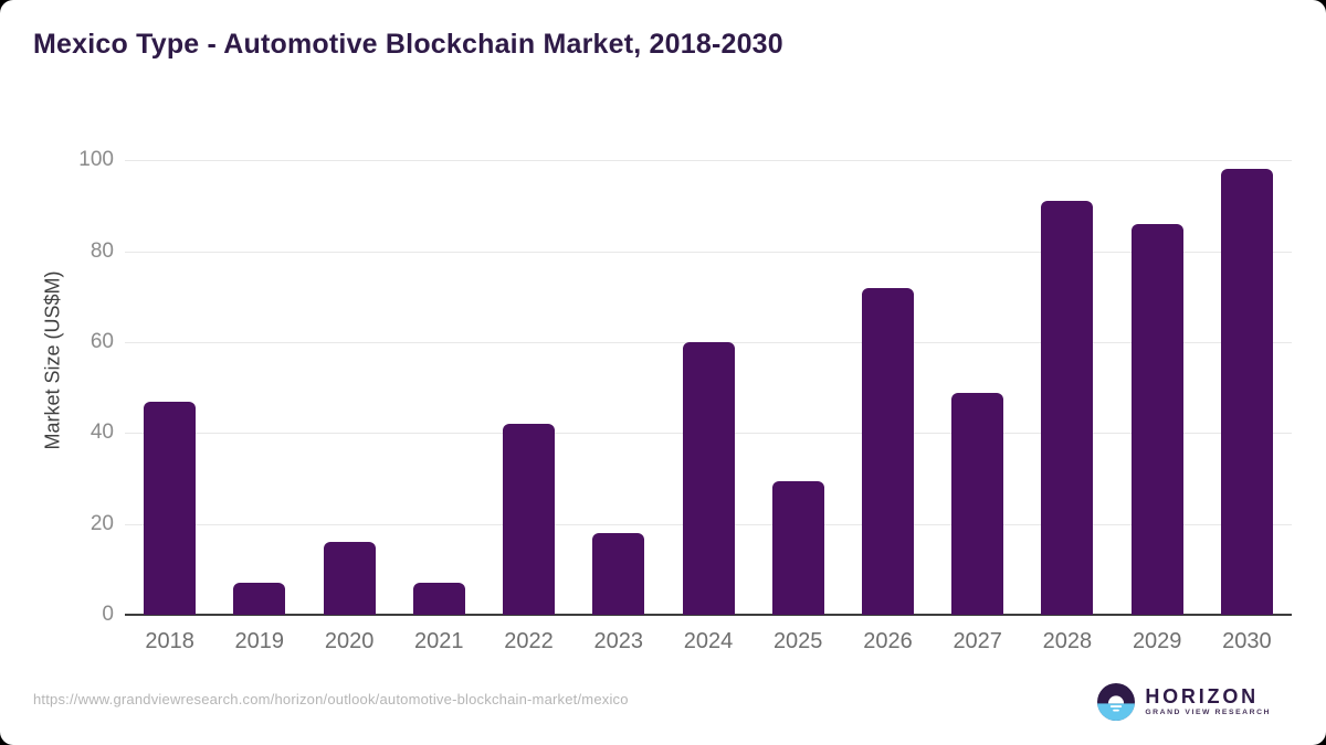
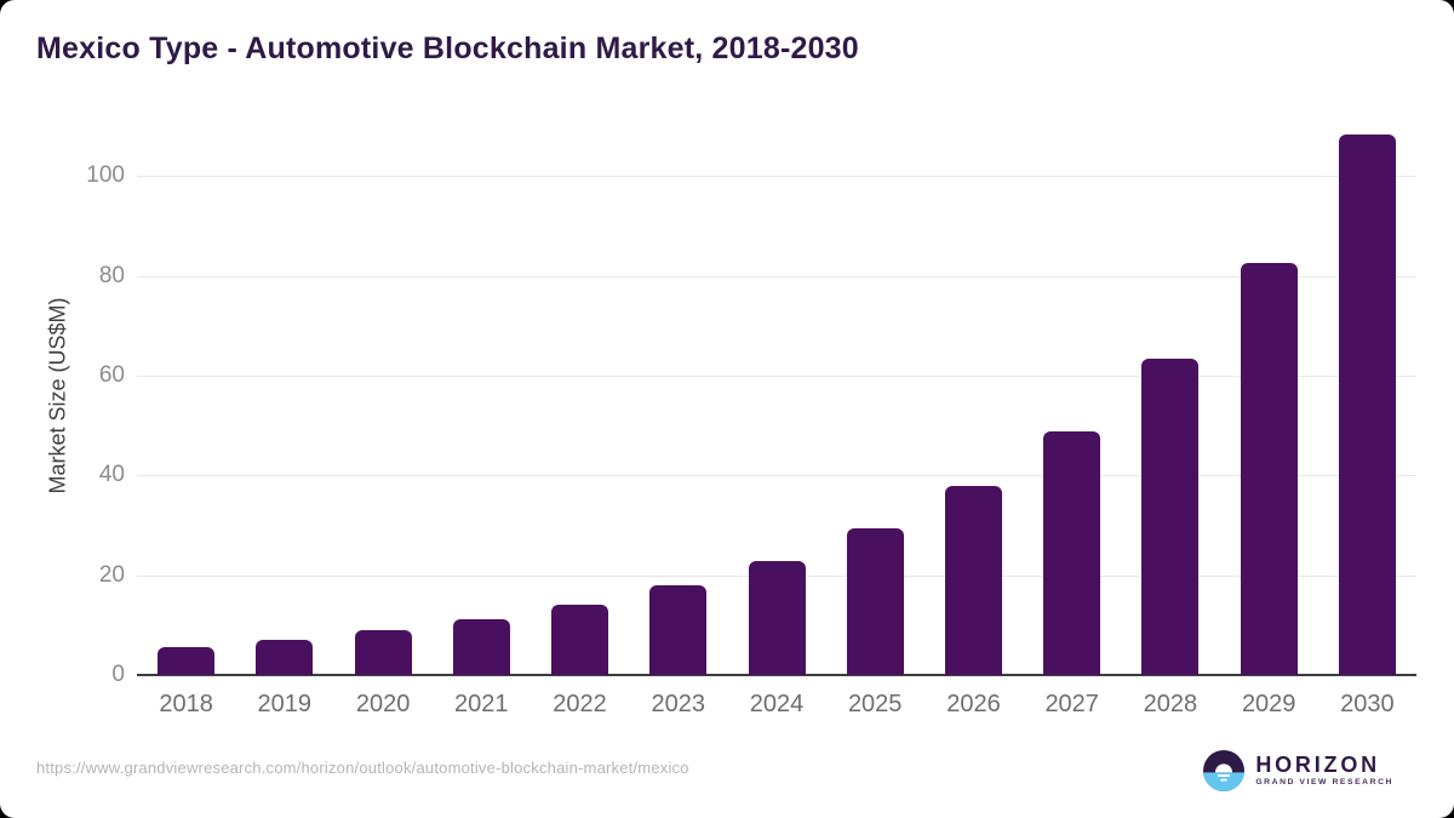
2018: 47 -> 6
2020: 16 -> 9
2021: 7 -> 11
2022: 42 -> 14
2024: 60 -> 23
2026: 72 -> 38
2028: 91 -> 63
2029: 86 -> 83
2030: 98 -> 108
